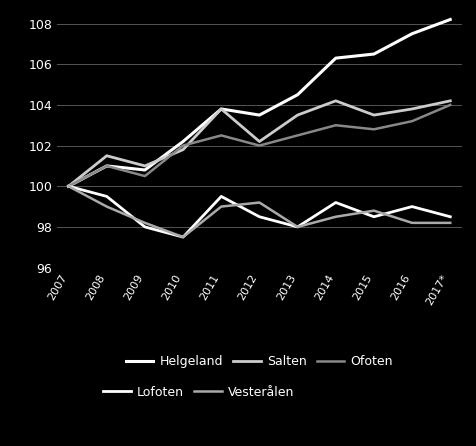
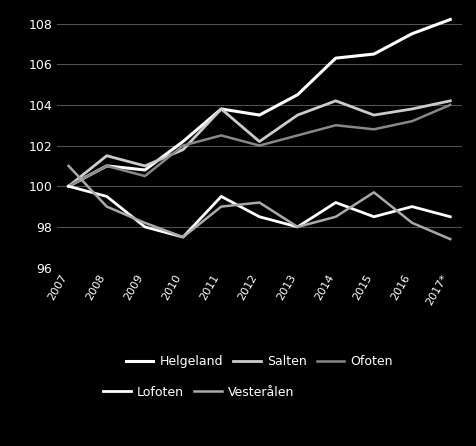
Vesterålen/2007: 100.0 -> 101.0
Vesterålen/2015: 98.8 -> 99.7
Vesterålen/2017*: 98.2 -> 97.4
